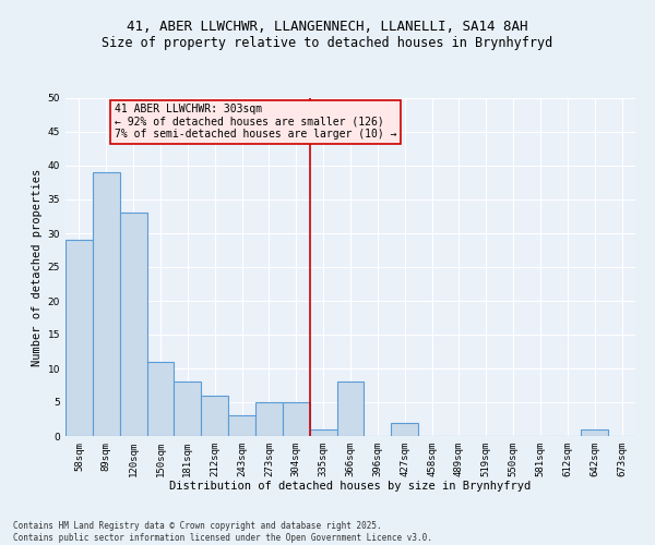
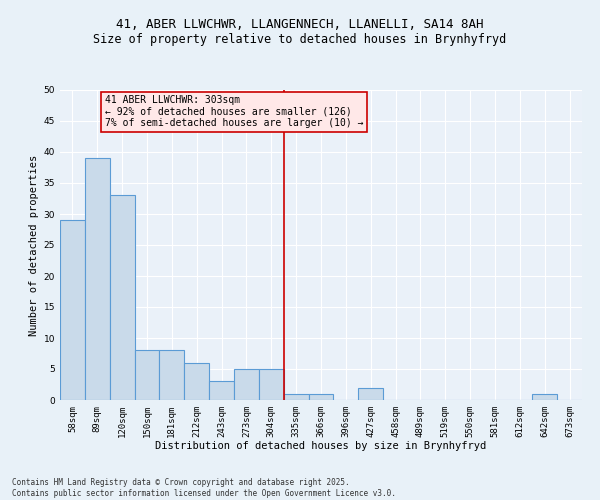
150sqm: 11 -> 8
366sqm: 8 -> 1
